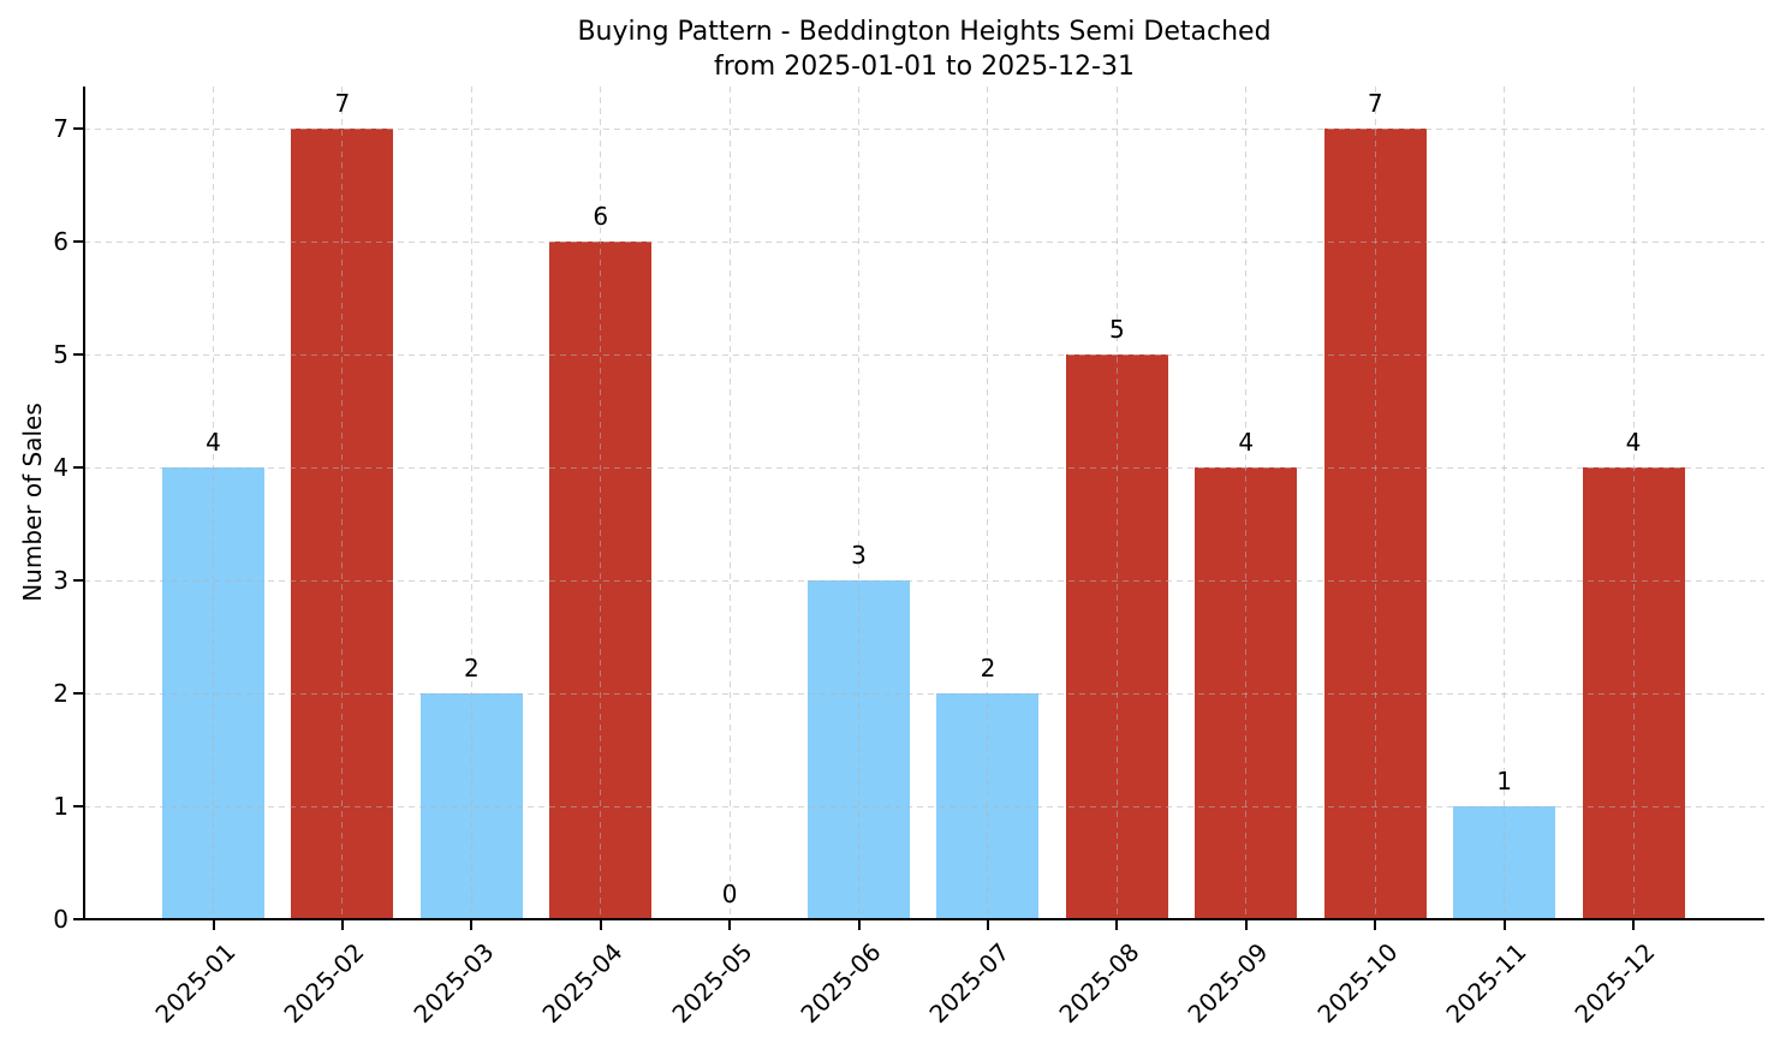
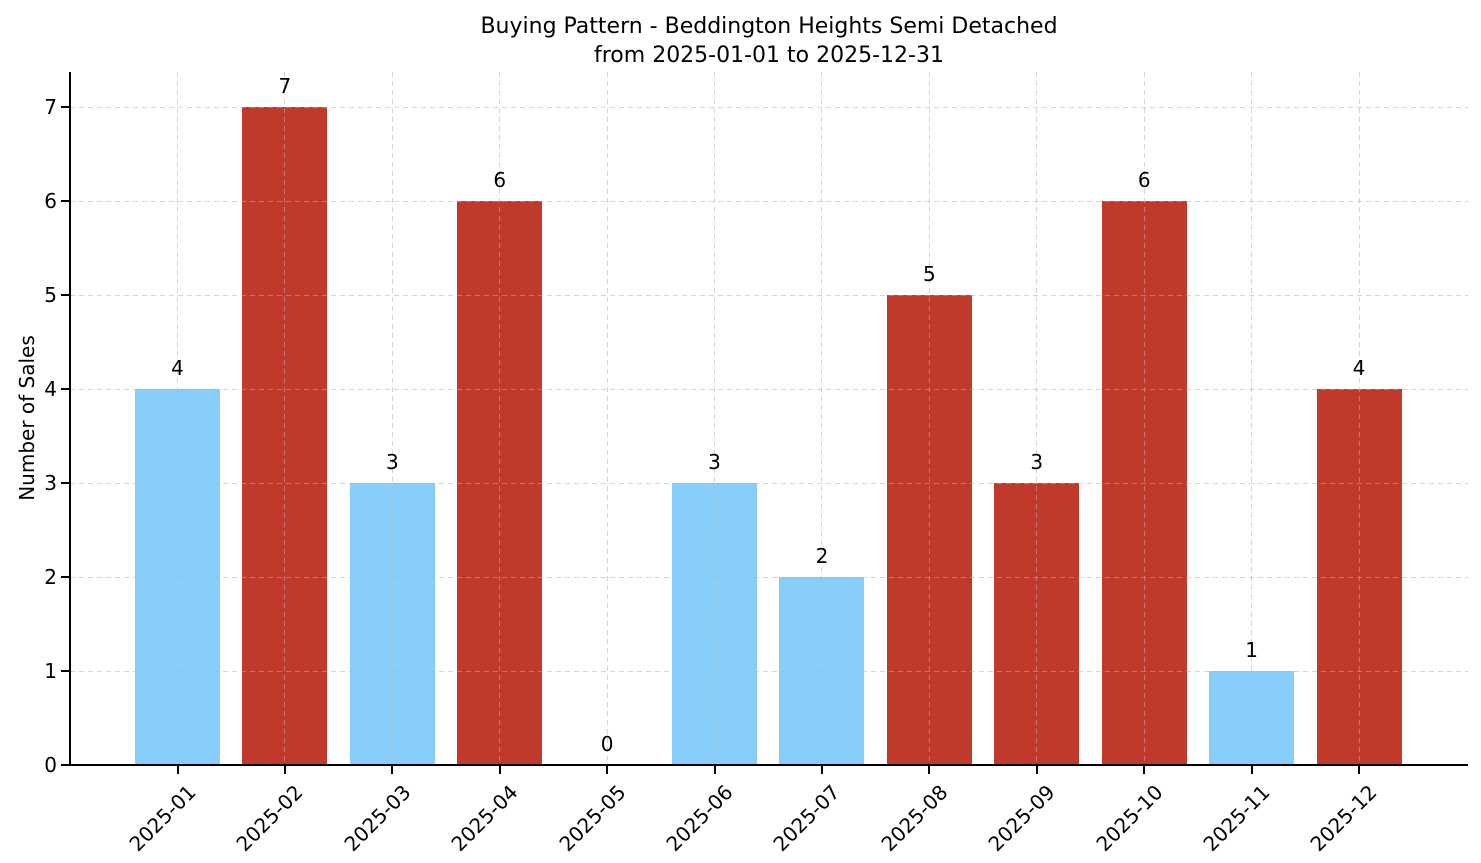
2025-03: 2 -> 3
2025-09: 4 -> 3
2025-10: 7 -> 6
